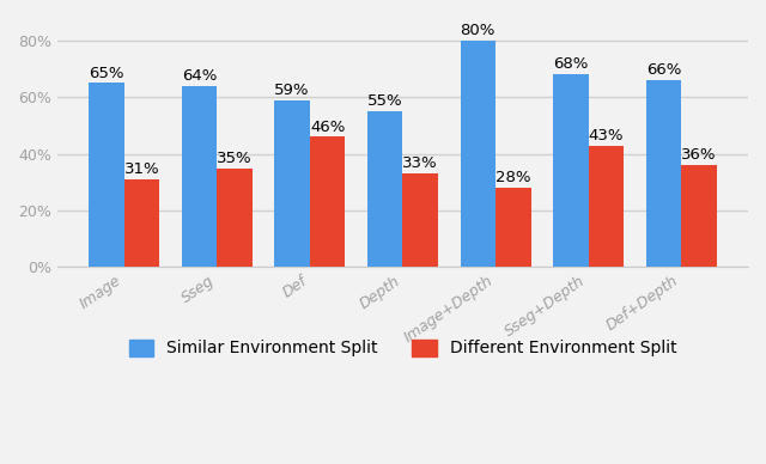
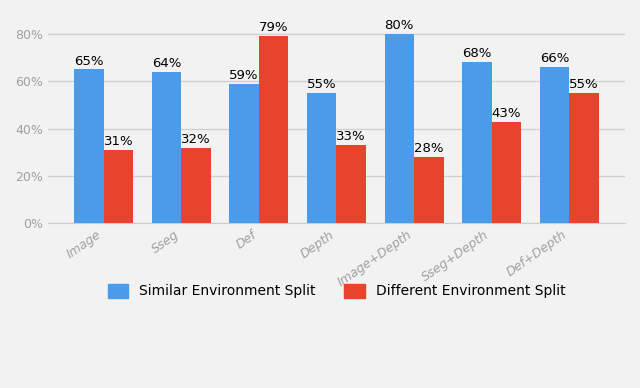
Different Environment Split/Sseg: 35% -> 32%
Different Environment Split/Def: 46% -> 79%
Different Environment Split/Def+Depth: 36% -> 55%
